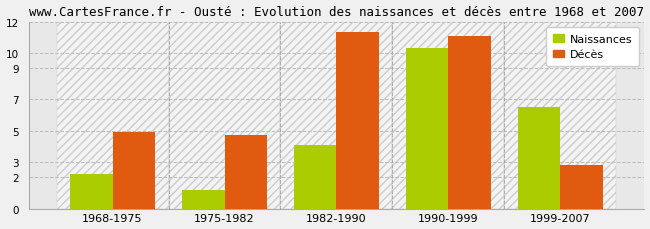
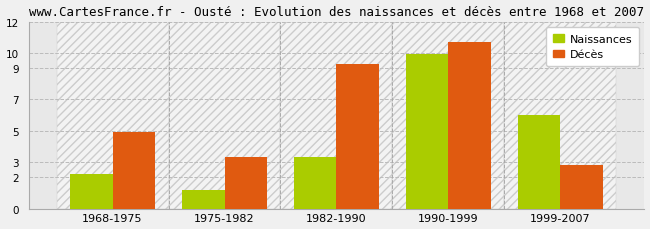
Décès/1975-1982: 4.7 -> 3.3
Naissances/1982-1990: 4.1 -> 3.3
Décès/1982-1990: 11.3 -> 9.3
Naissances/1990-1999: 10.3 -> 9.9
Décès/1990-1999: 11.1 -> 10.7
Naissances/1999-2007: 6.5 -> 6.0
